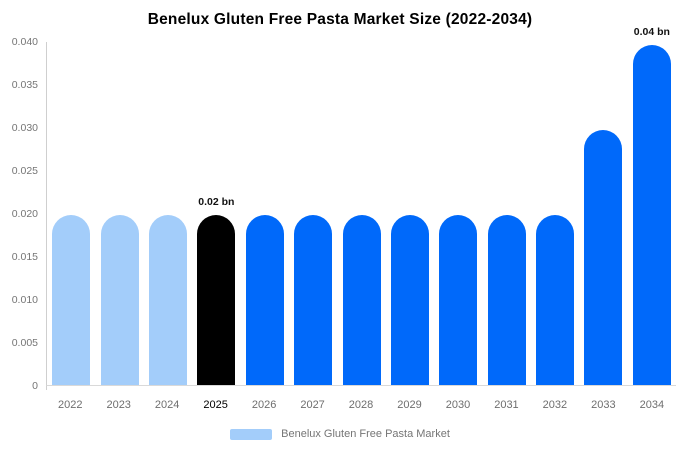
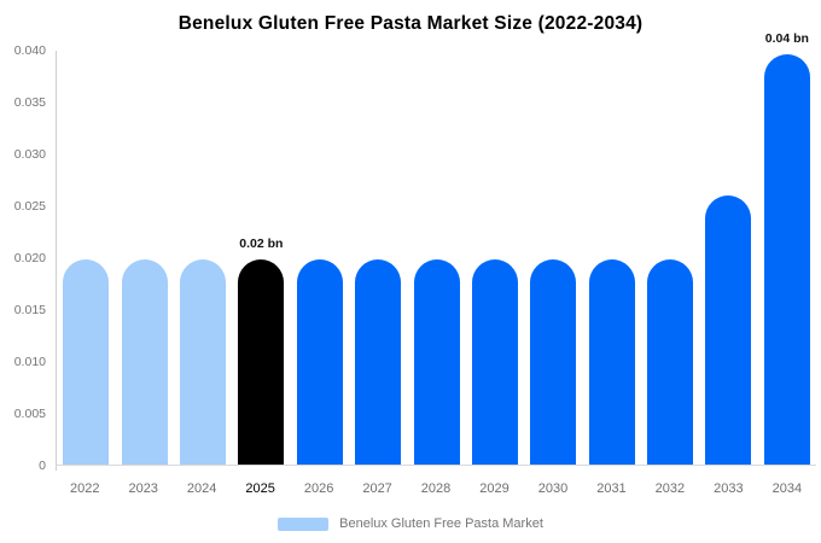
2033: 0.030 -> 0.026
